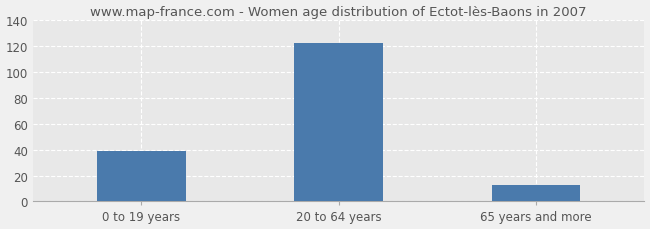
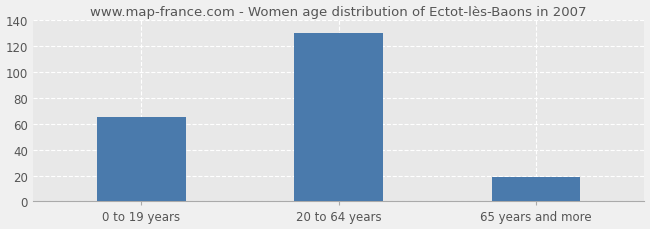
0 to 19 years: 39 -> 65
20 to 64 years: 122 -> 130
65 years and more: 13 -> 19
